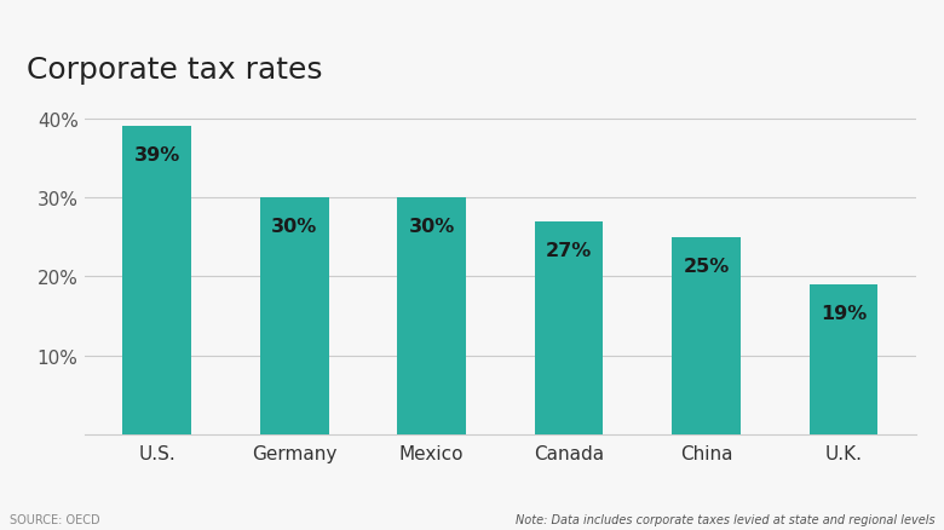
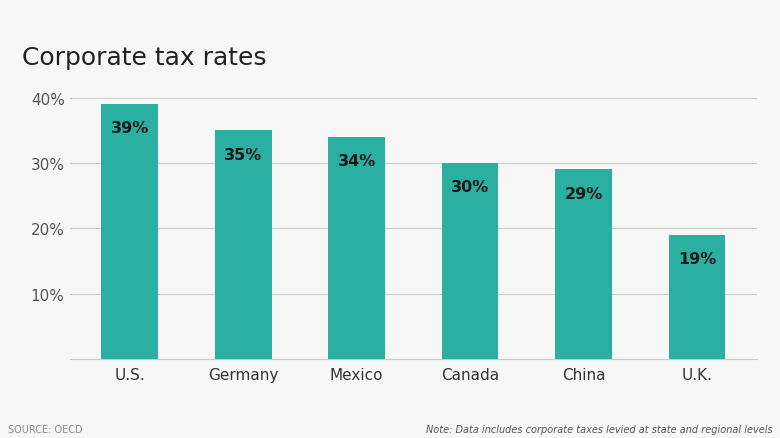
Germany: 30% -> 35%
Mexico: 30% -> 34%
Canada: 27% -> 30%
China: 25% -> 29%
